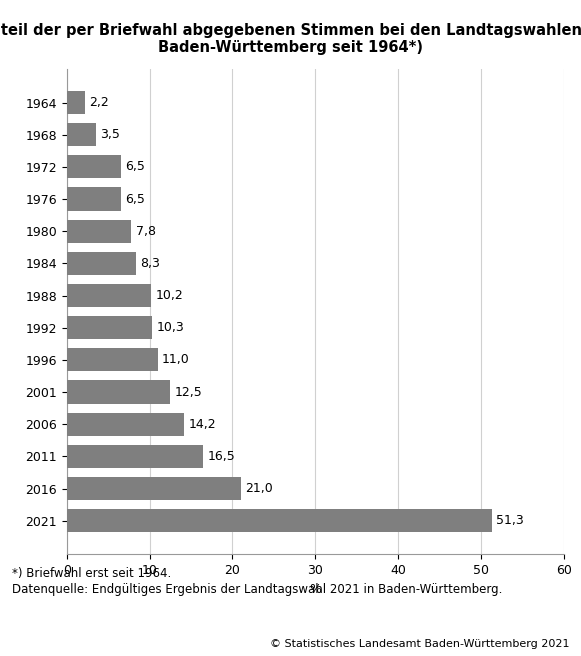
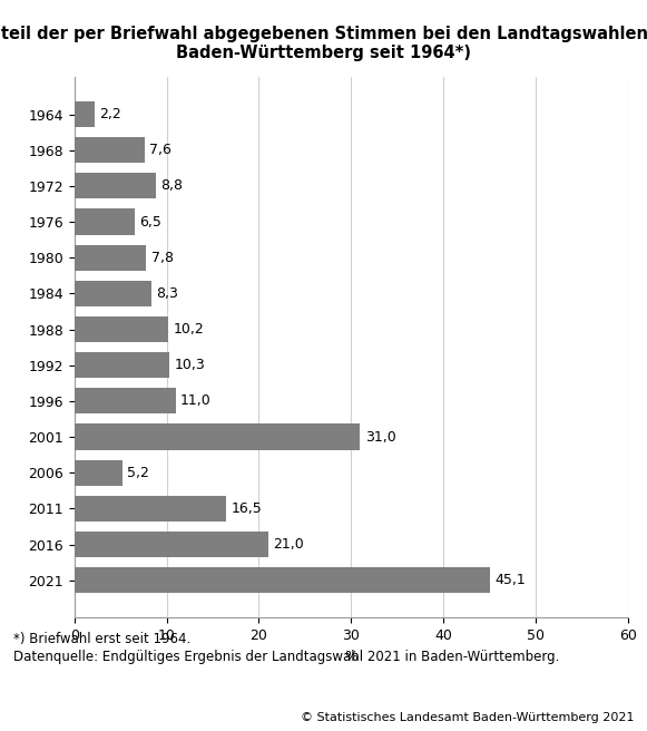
1968: 3,5 -> 7,6
1972: 6,5 -> 8,8
2001: 12,5 -> 31,0
2006: 14,2 -> 5,2
2021: 51,3 -> 45,1
